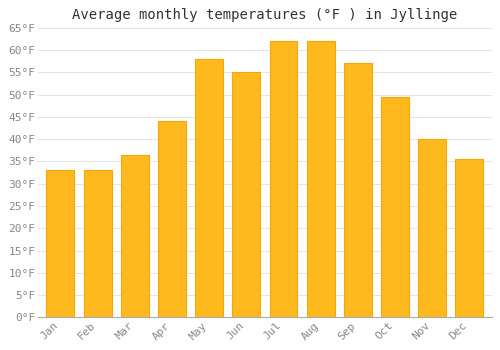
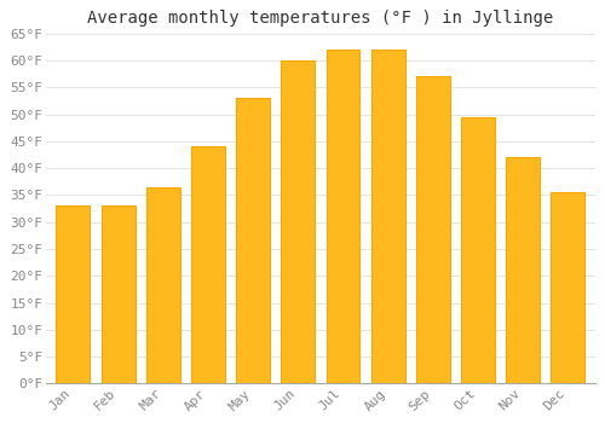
May: 58.0°F -> 53.0°F
Jun: 55.0°F -> 60.0°F
Nov: 40.0°F -> 42.0°F
